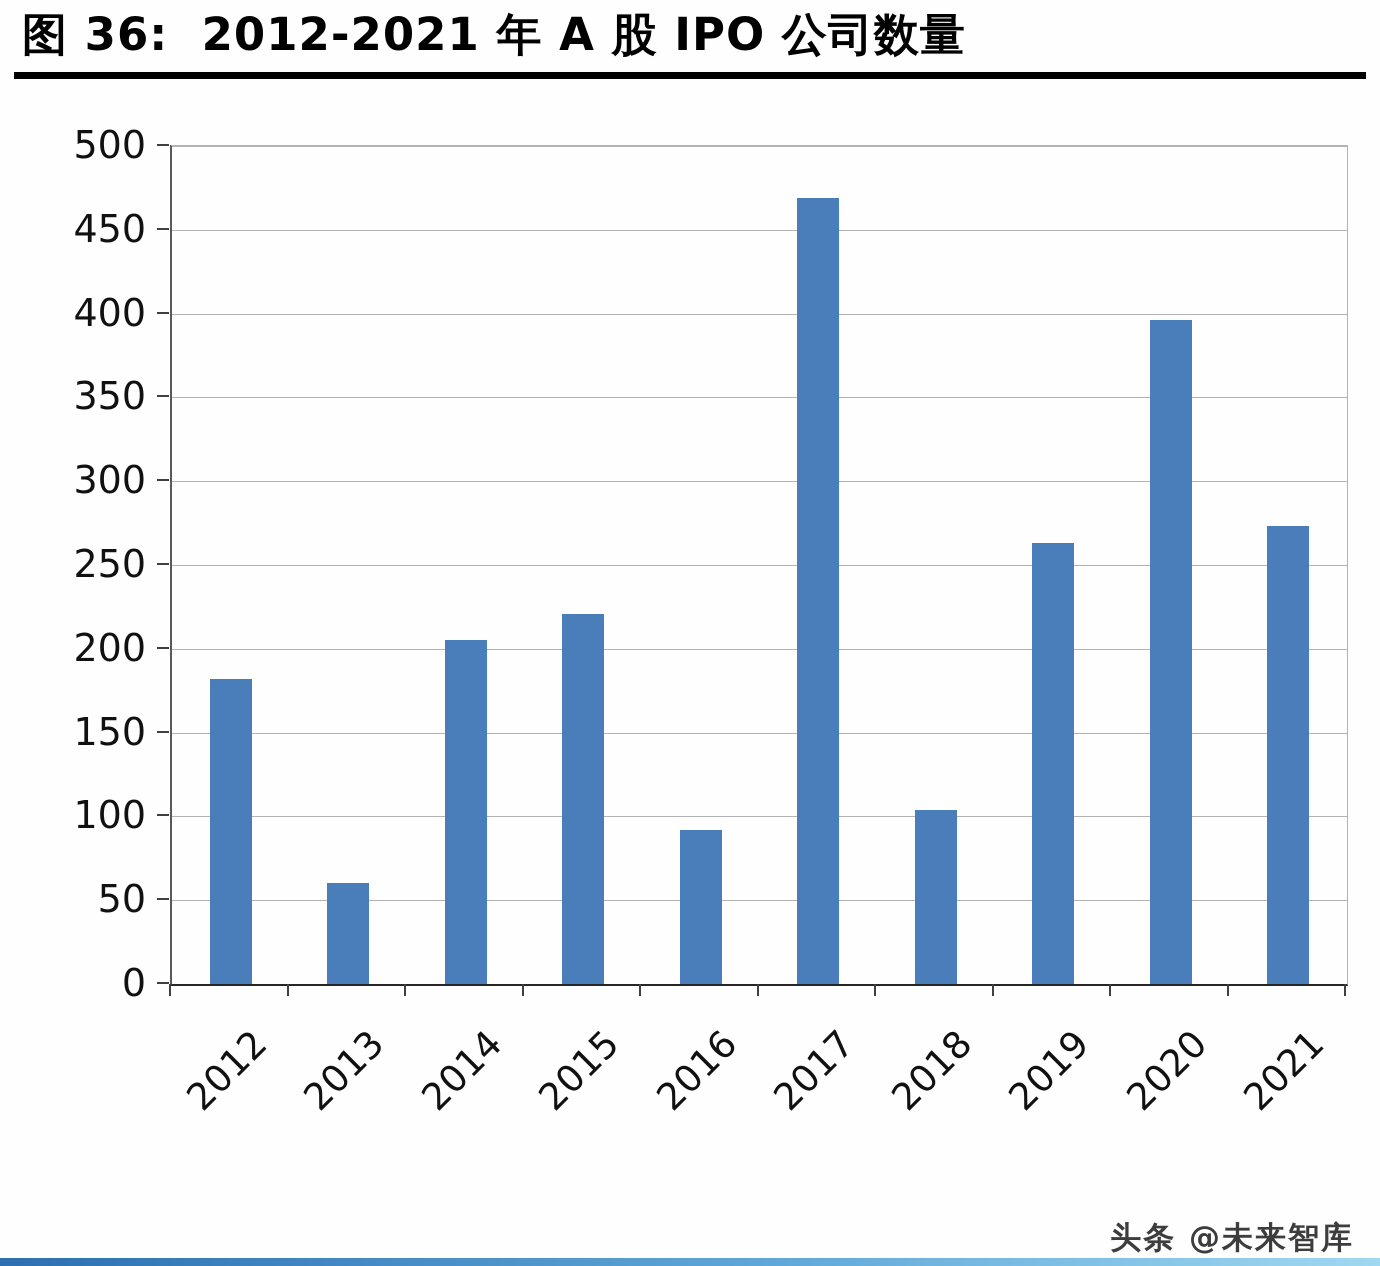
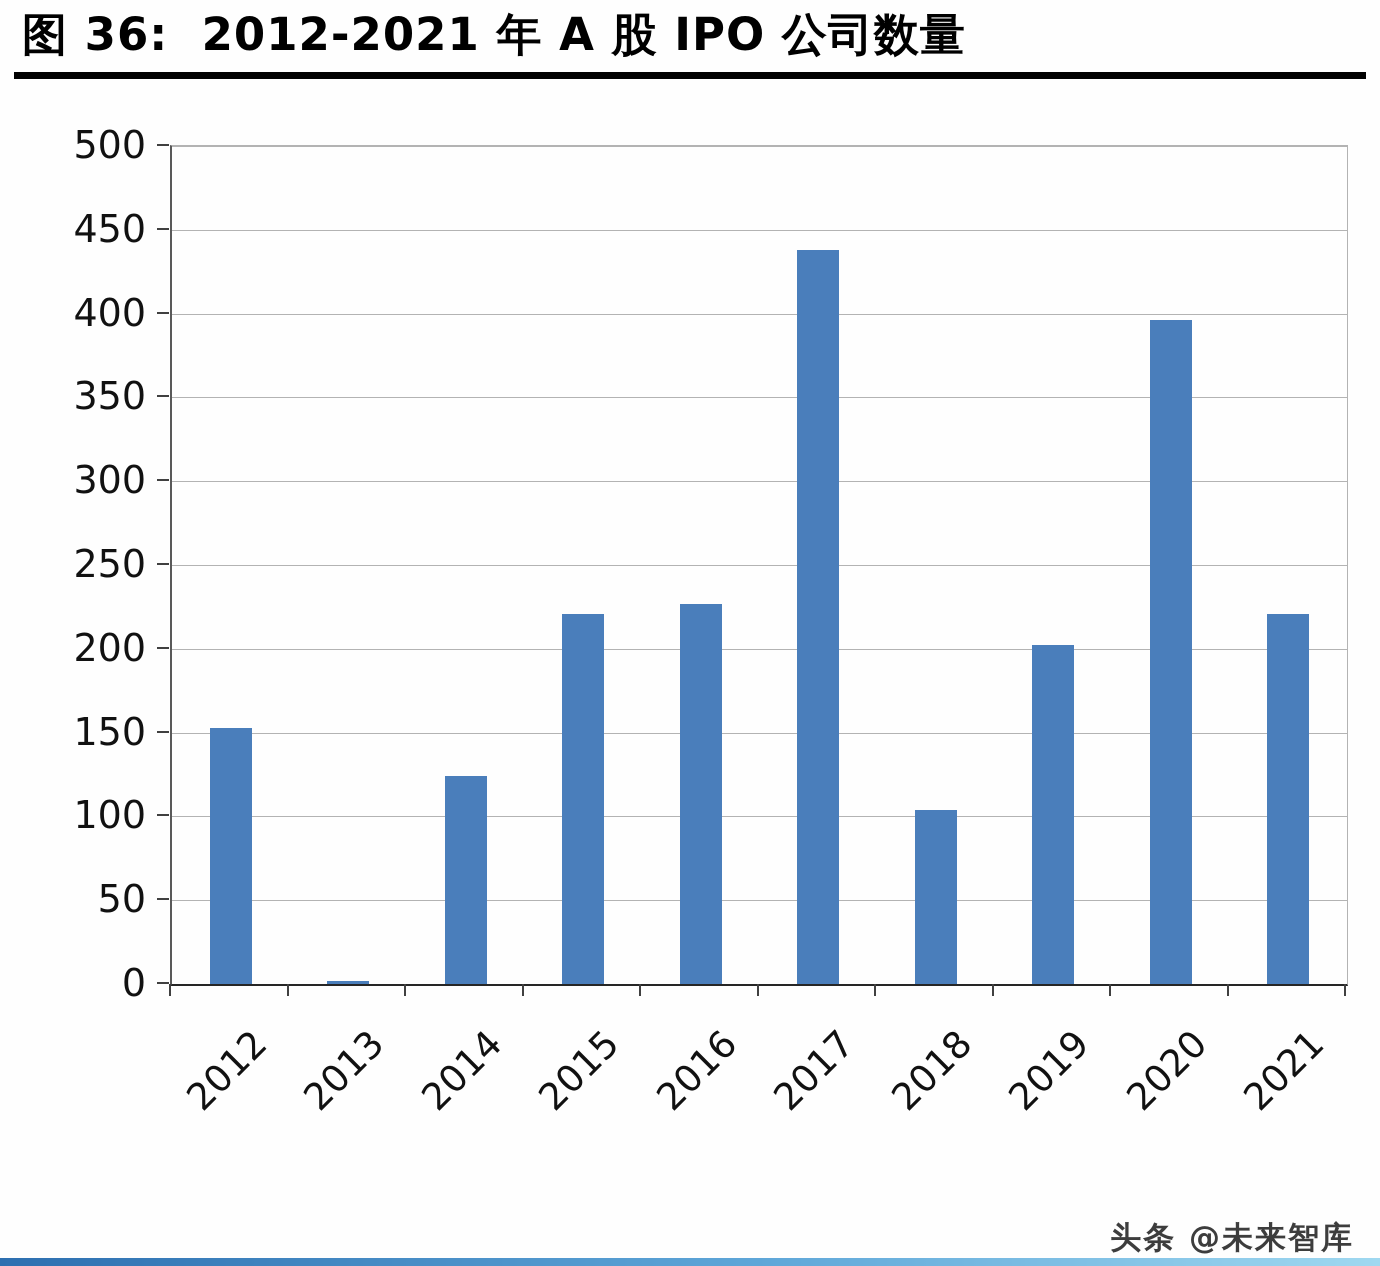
2012: 182 -> 153
2013: 60 -> 2
2014: 205 -> 124
2016: 92 -> 227
2017: 469 -> 438
2019: 263 -> 202
2021: 273 -> 221
